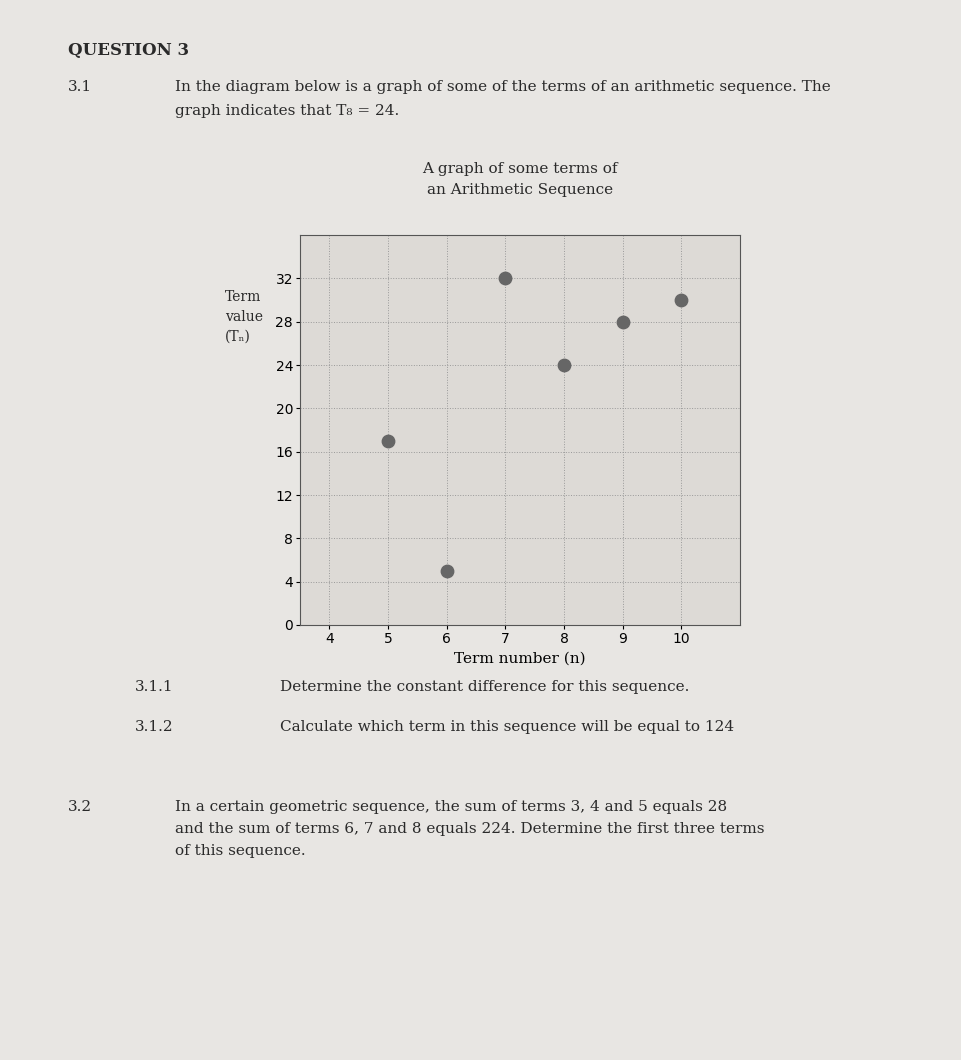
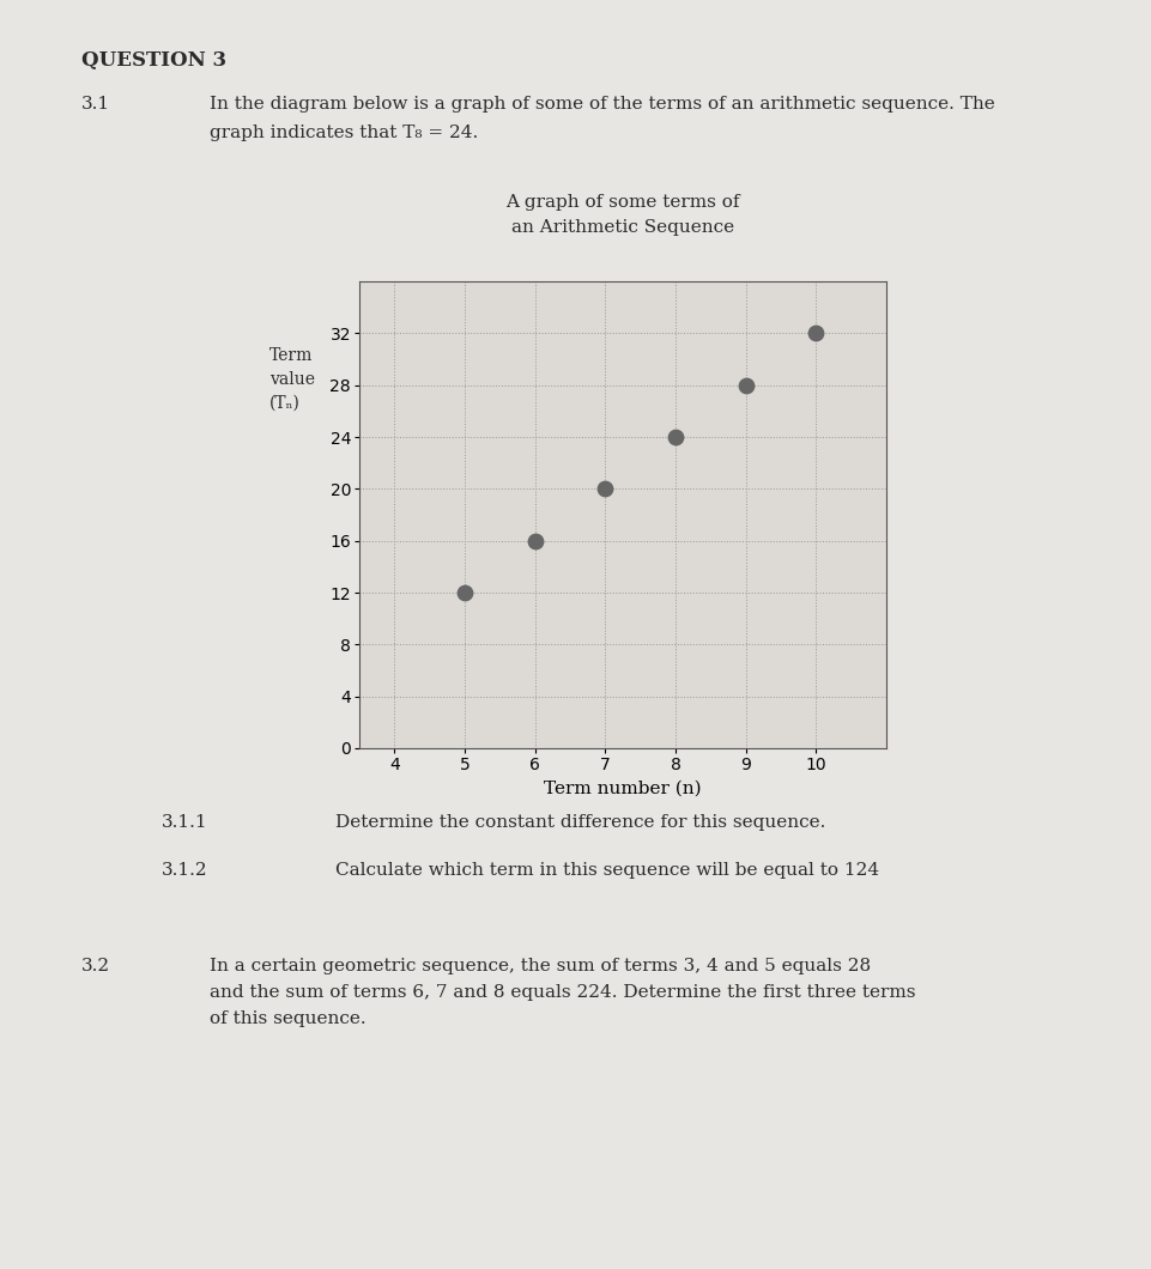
5: 17 -> 12
6: 5 -> 16
7: 32 -> 20
10: 30 -> 32
